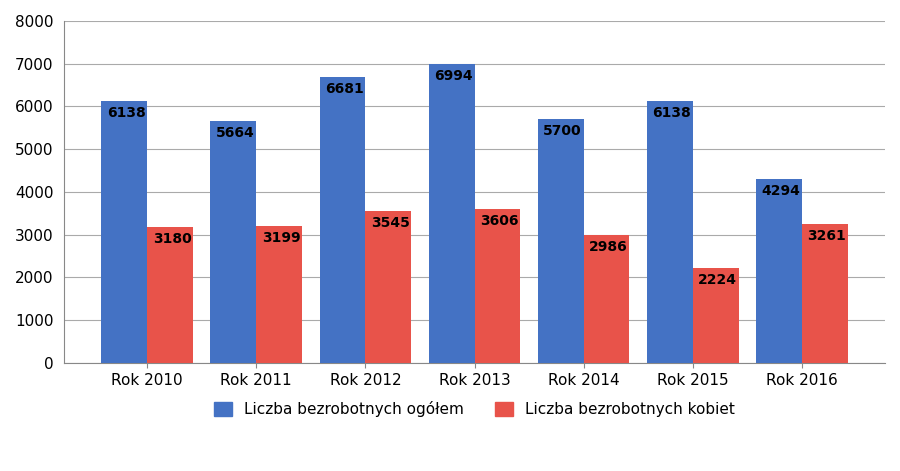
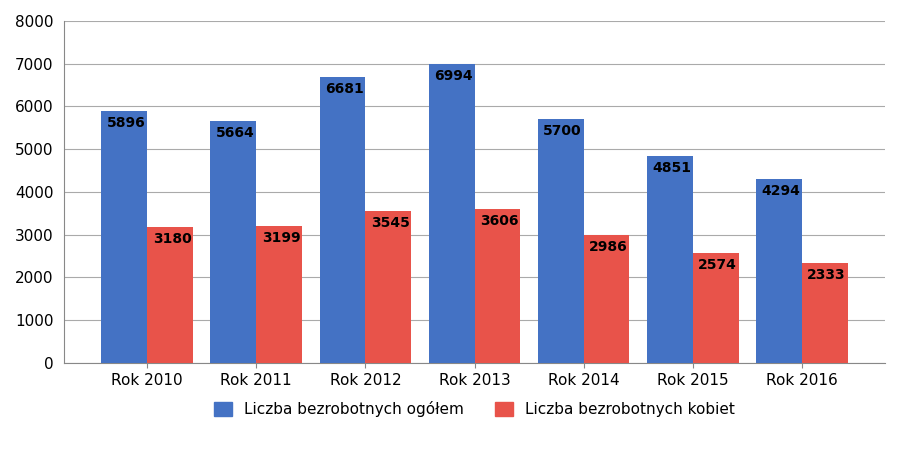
Liczba bezrobotnych ogółem/Rok 2010: 6138 -> 5896
Liczba bezrobotnych ogółem/Rok 2015: 6138 -> 4851
Liczba bezrobotnych kobiet/Rok 2015: 2224 -> 2574
Liczba bezrobotnych kobiet/Rok 2016: 3261 -> 2333
